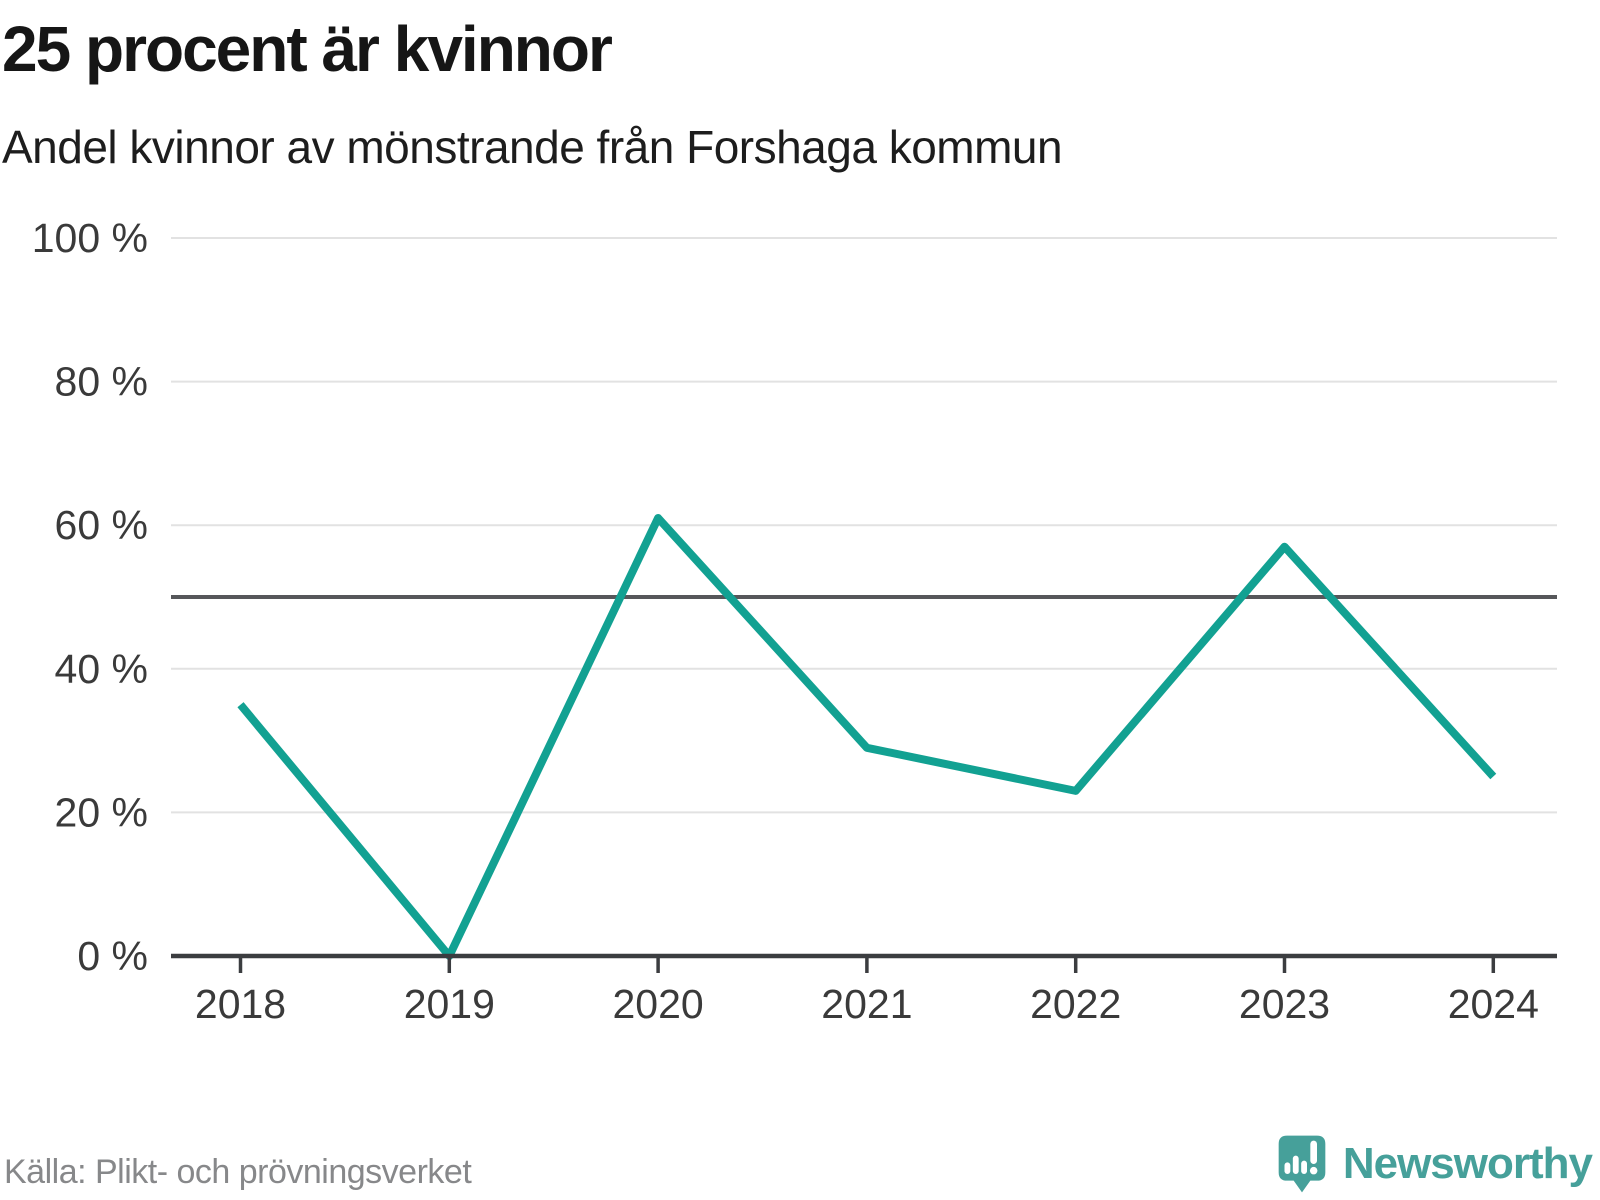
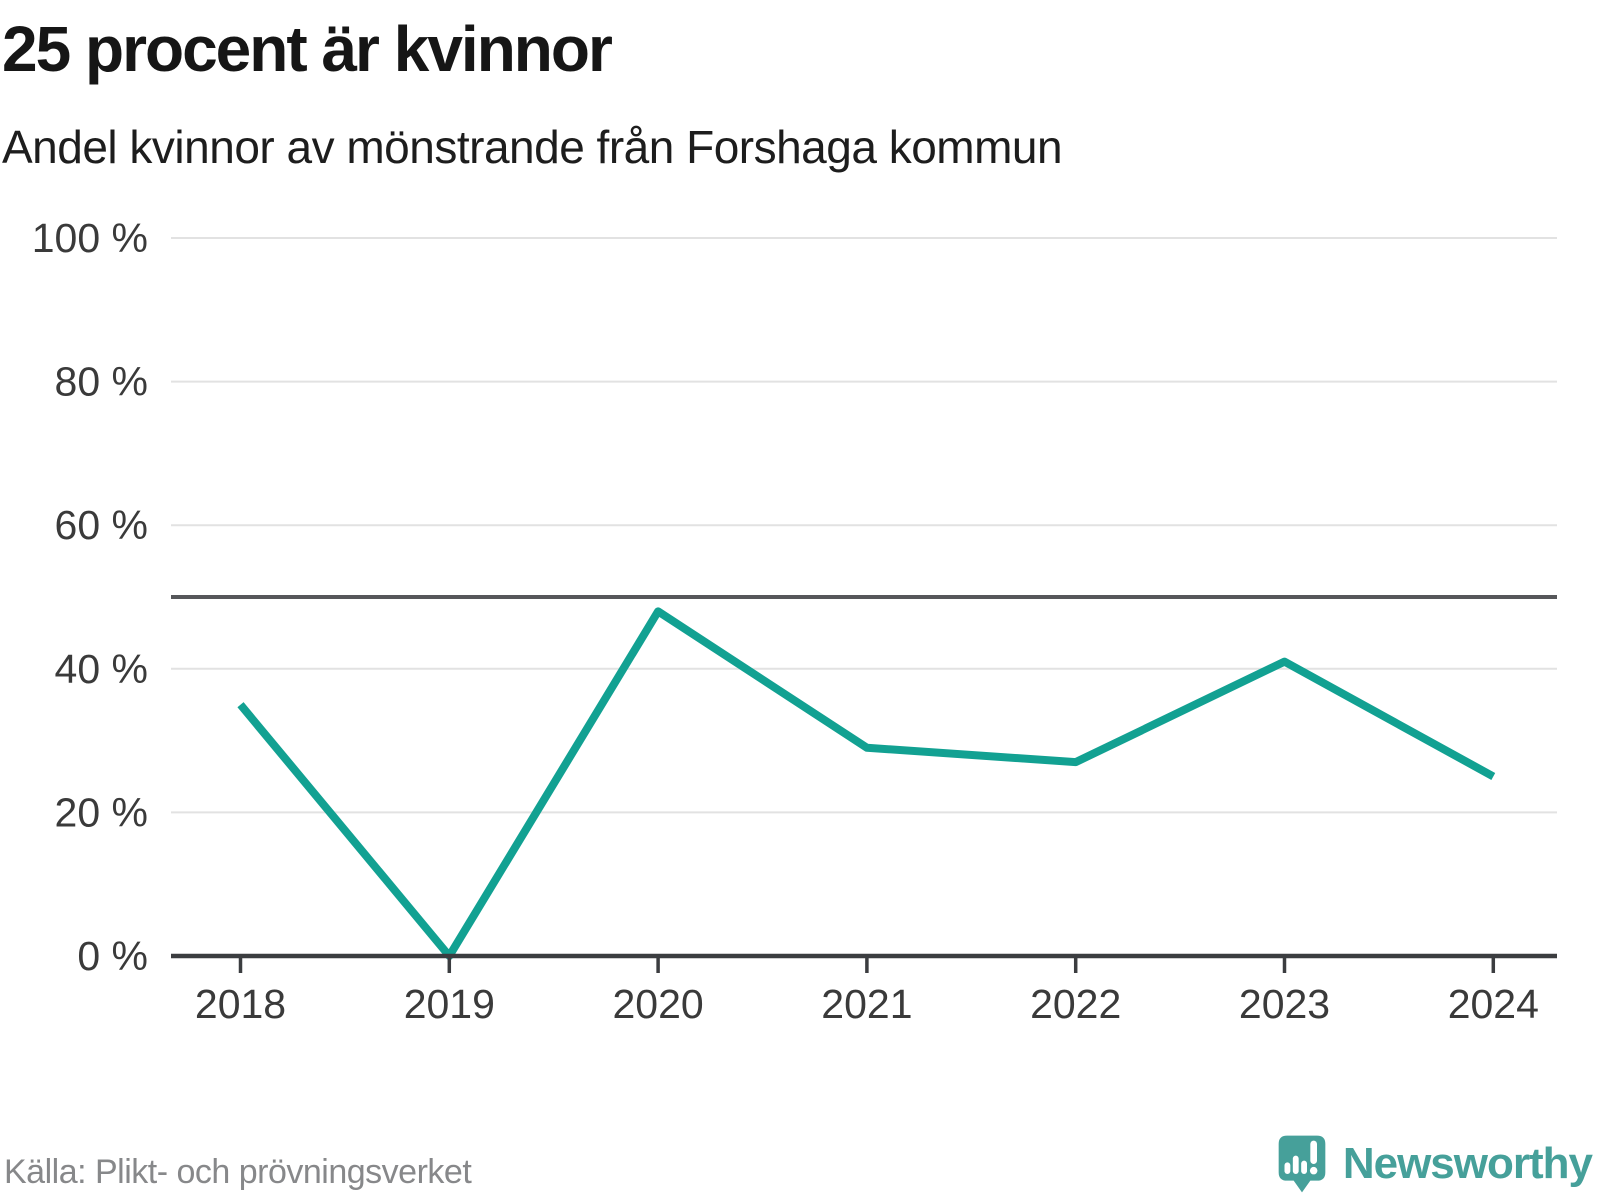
2020: 61% -> 48%
2022: 23% -> 27%
2023: 57% -> 41%
